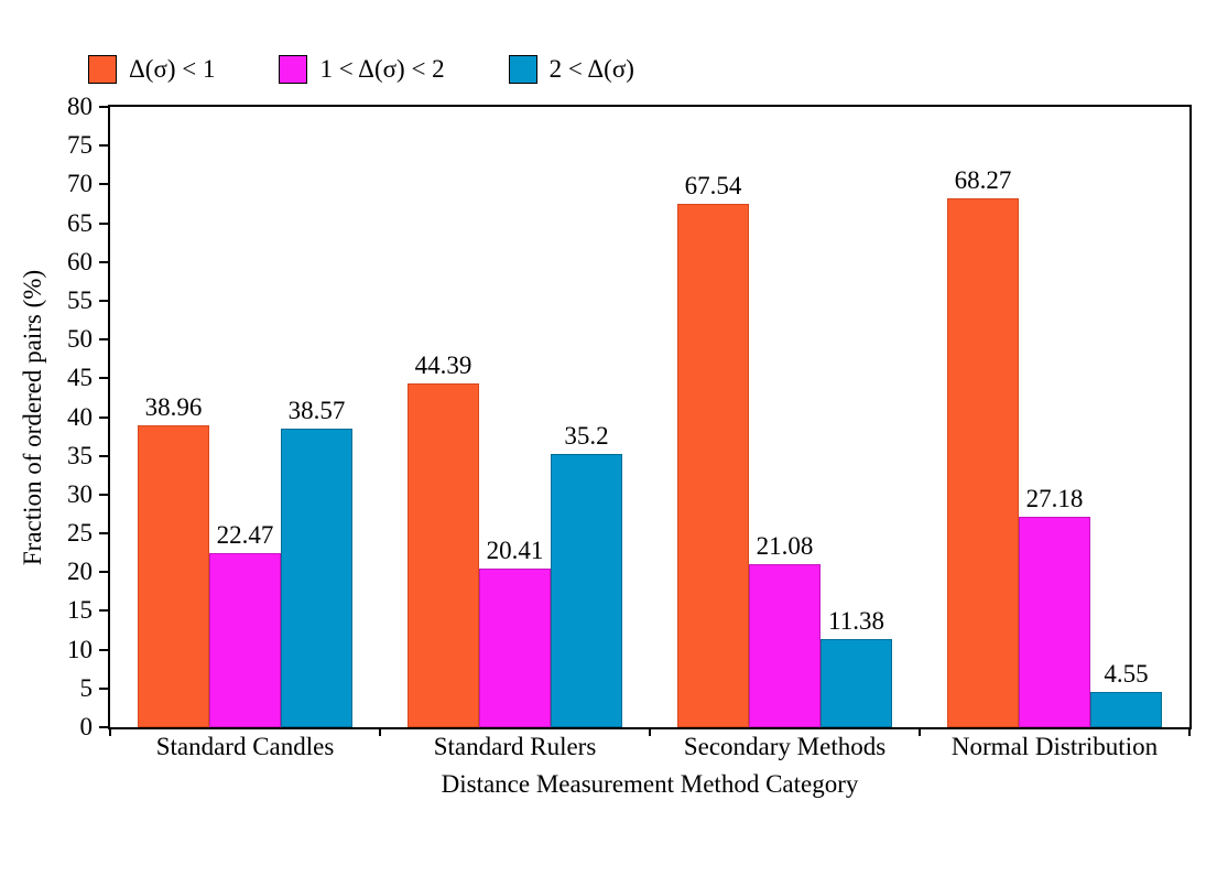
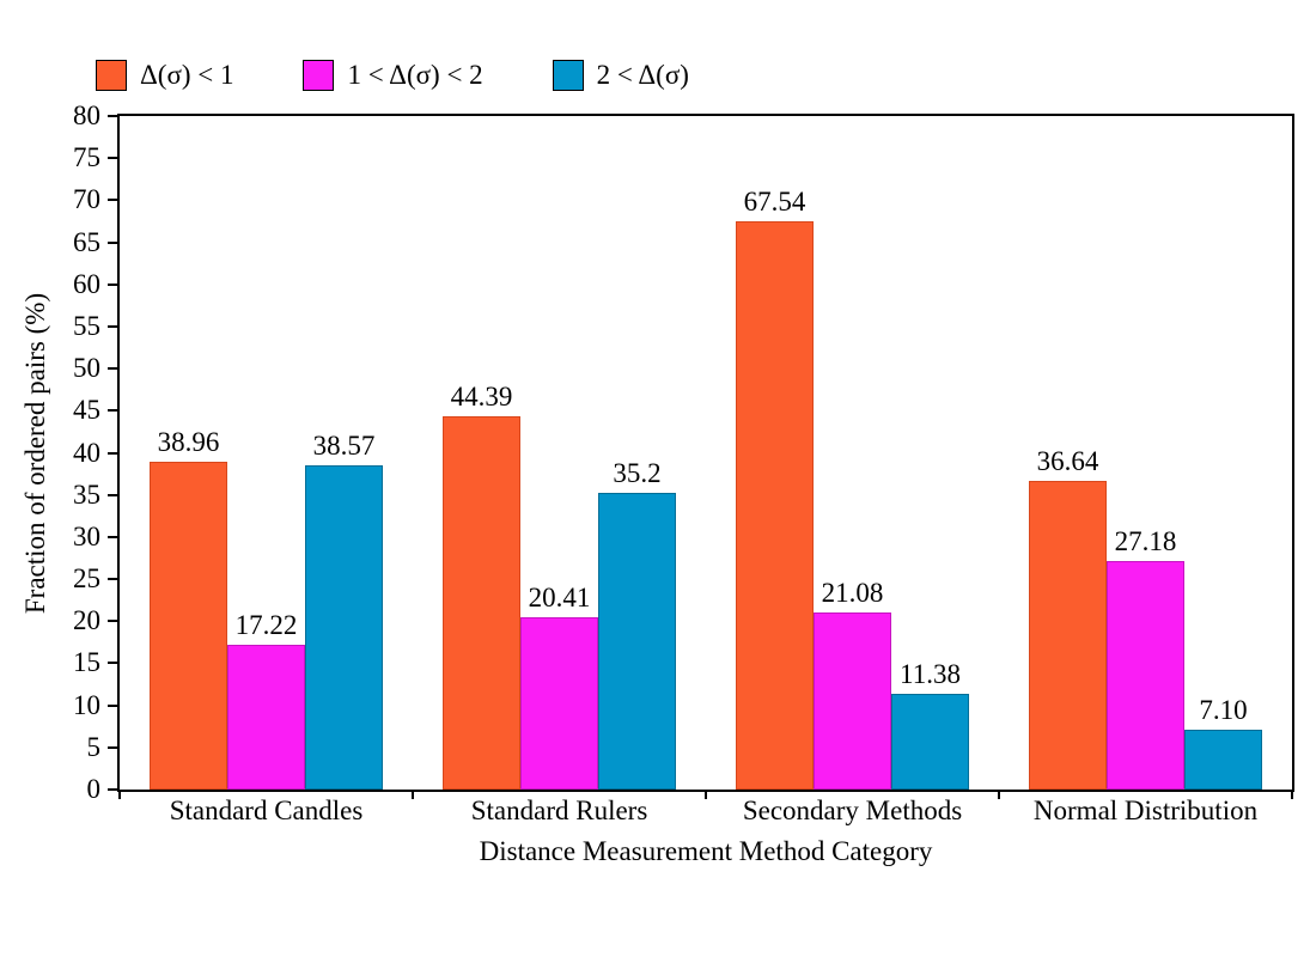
1 < Δ(σ) < 2/Standard Candles: 22.47 -> 17.22
Δ(σ) < 1/Normal Distribution: 68.27 -> 36.64
2 < Δ(σ)/Normal Distribution: 4.55 -> 7.10
